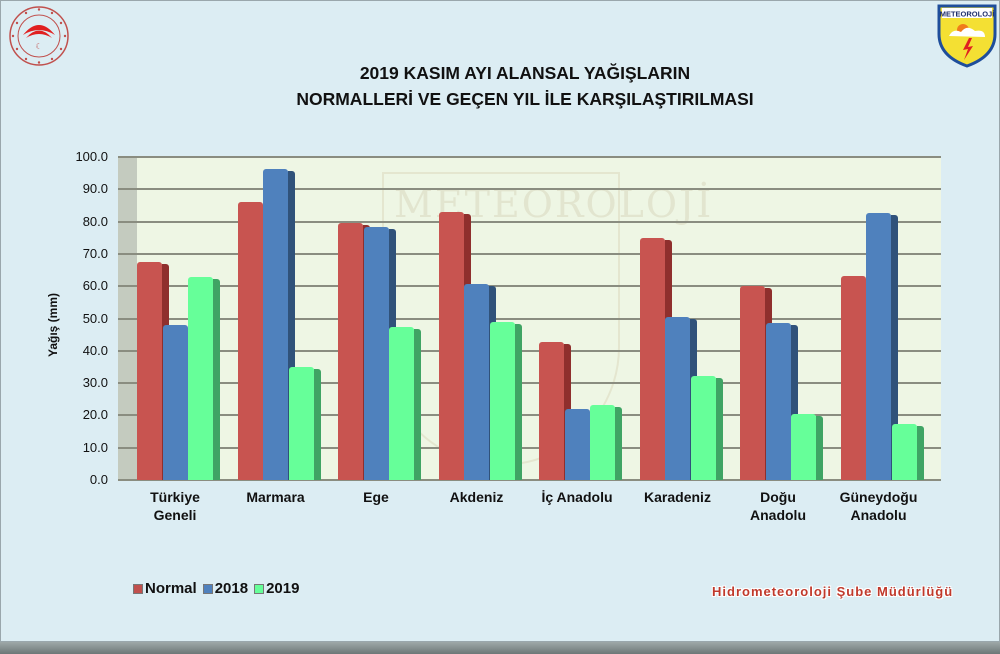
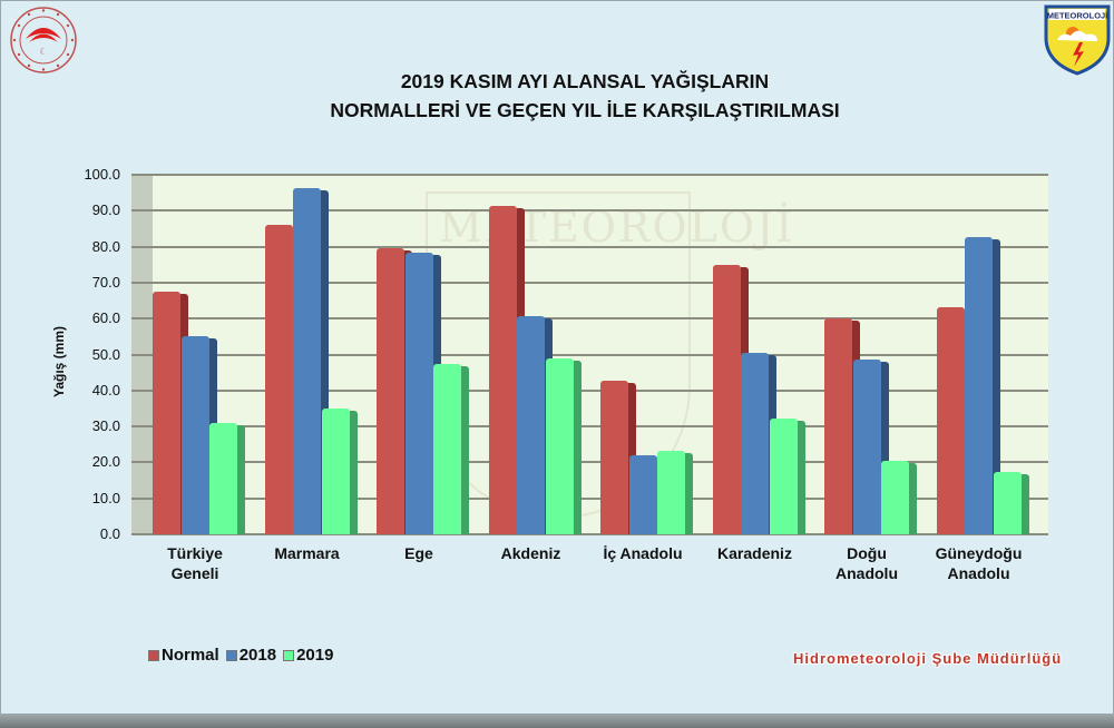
2018/Türkiye Geneli: 48 -> 55
2019/Türkiye Geneli: 63 -> 31
Normal/Akdeniz: 83 -> 91
